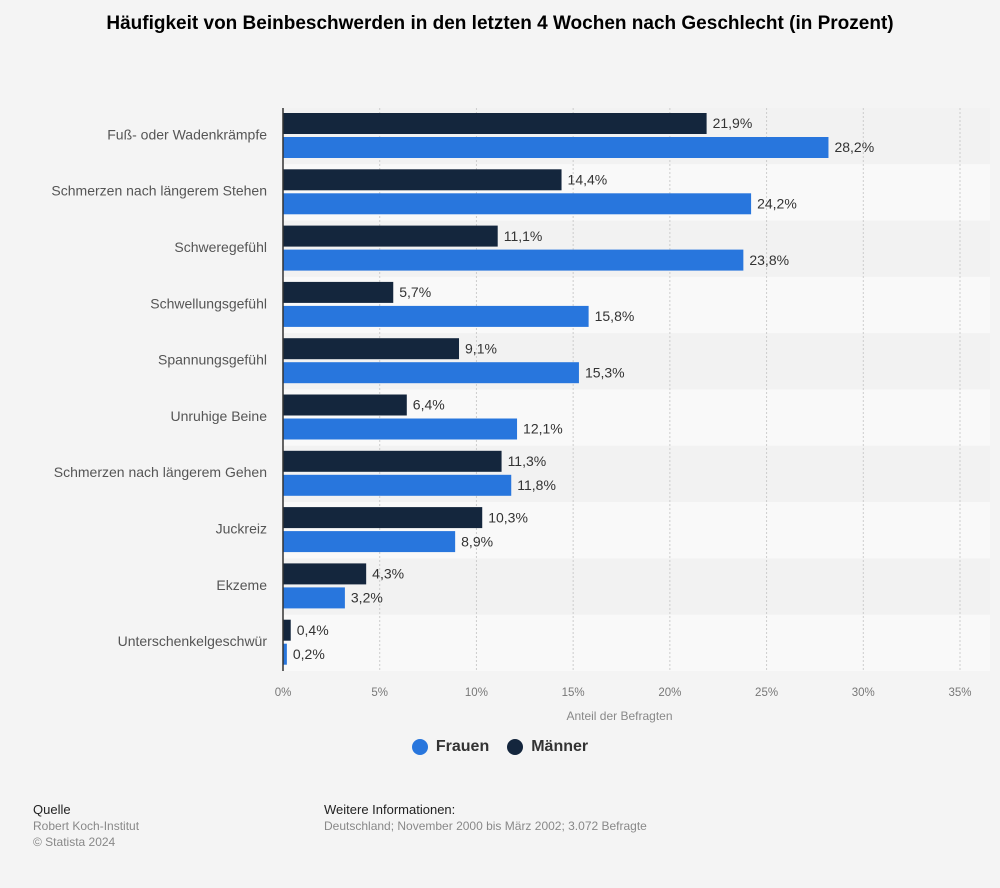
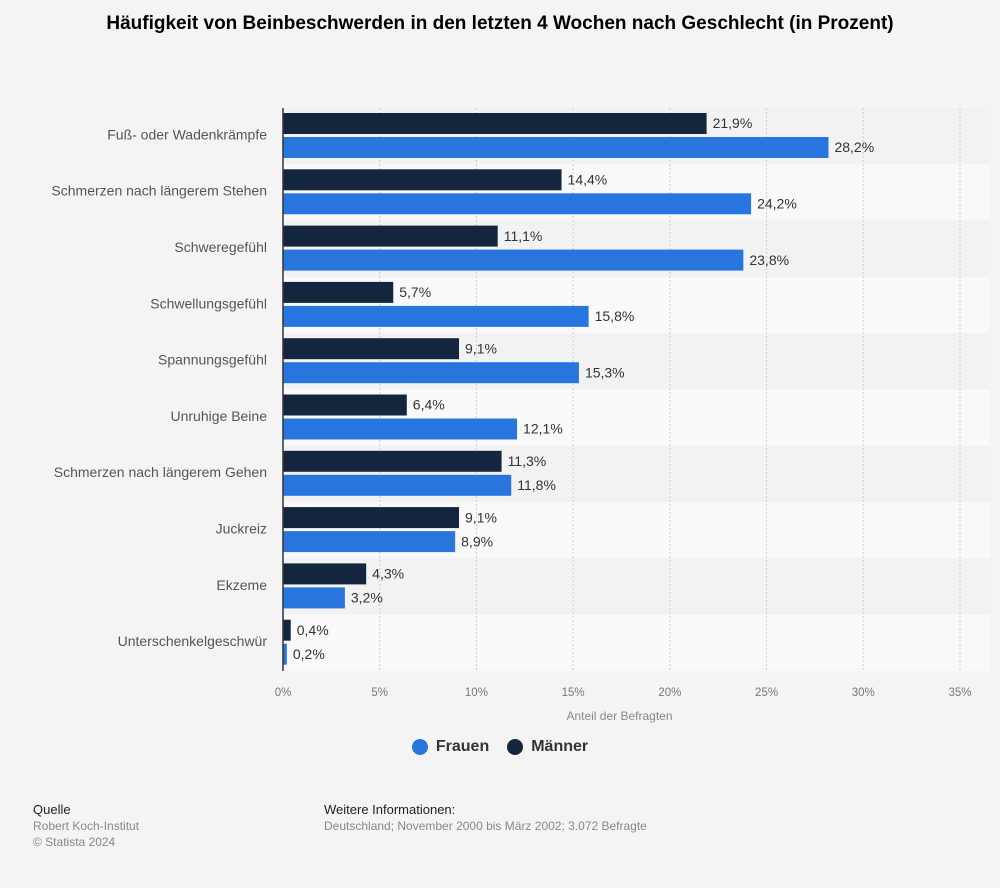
Männer/Juckreiz: 10,3% -> 9,1%
